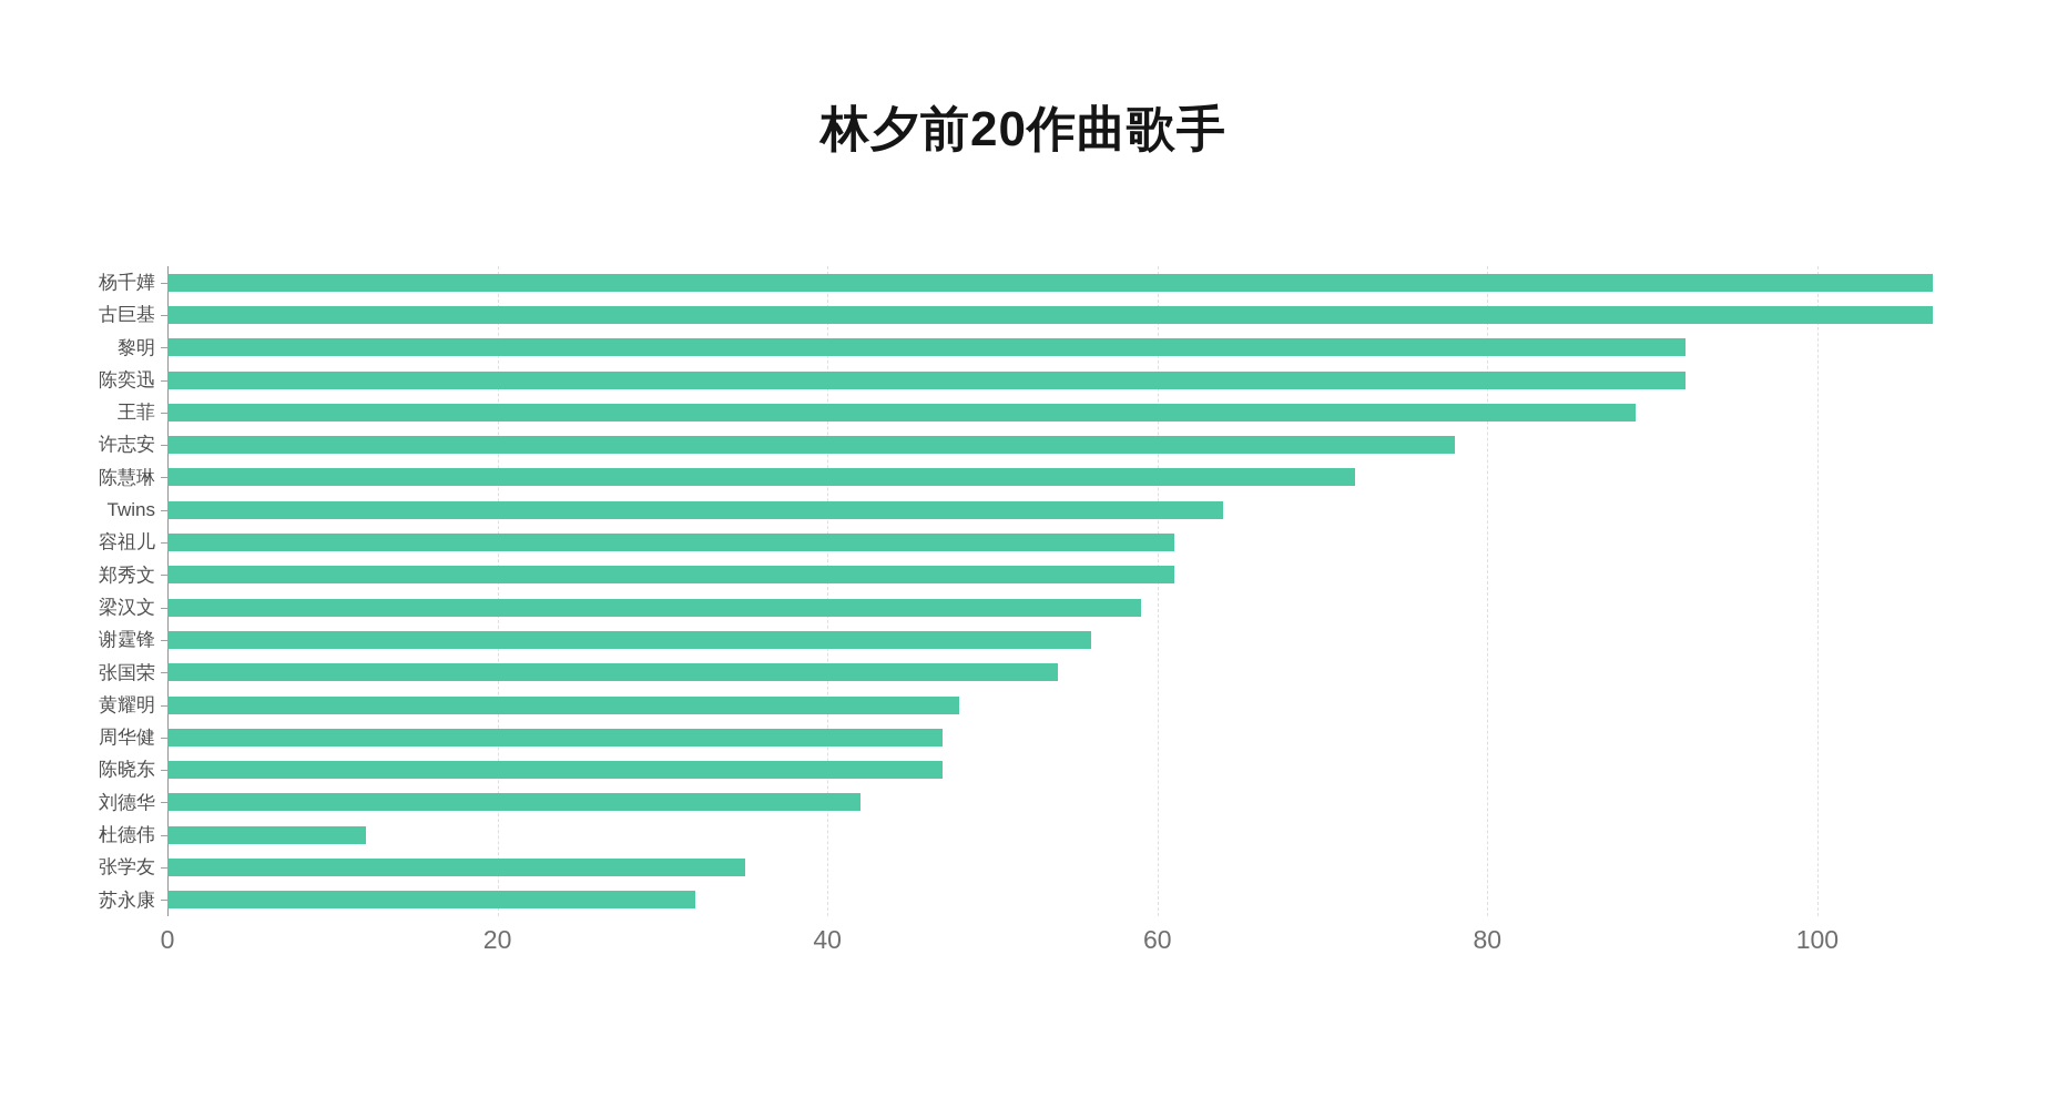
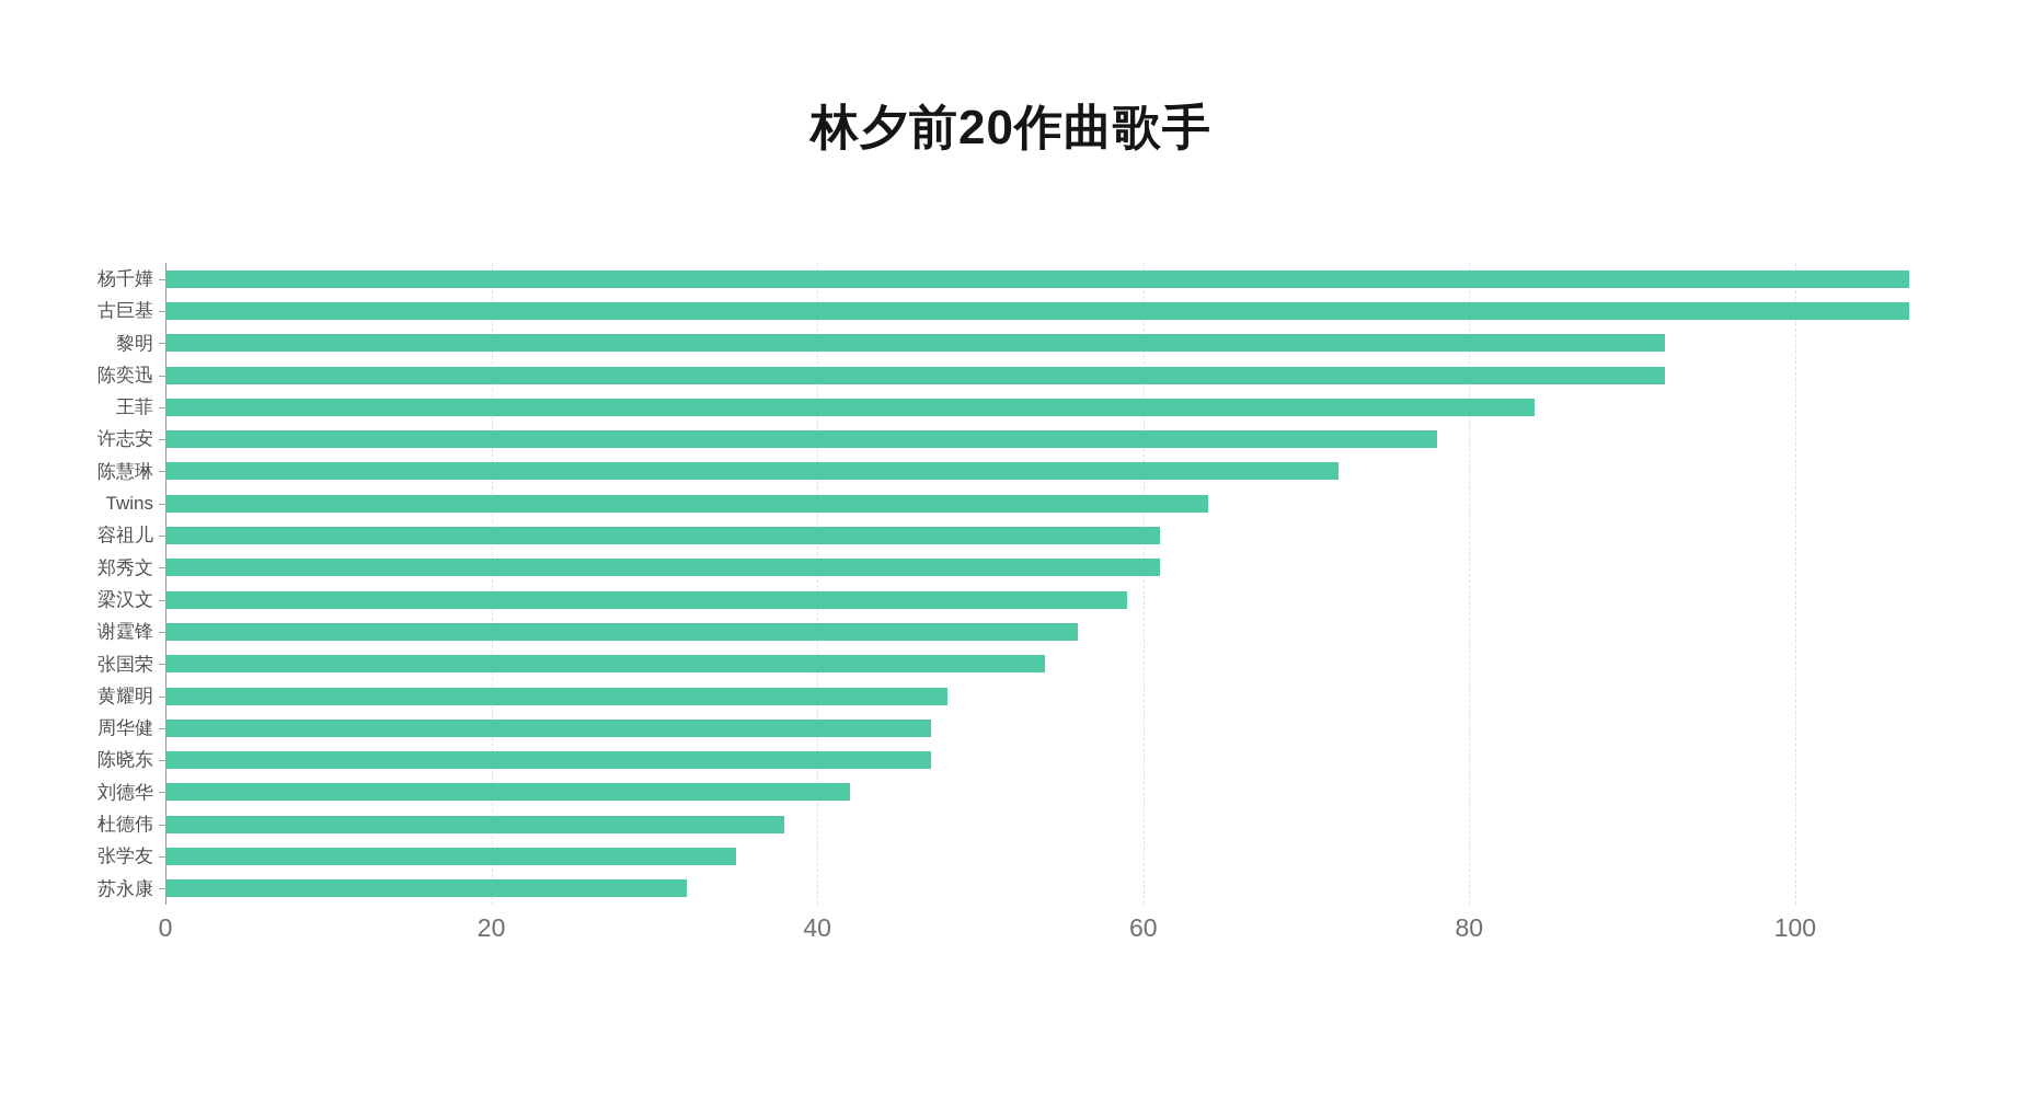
王菲: 89 -> 84
杜德伟: 12 -> 38
